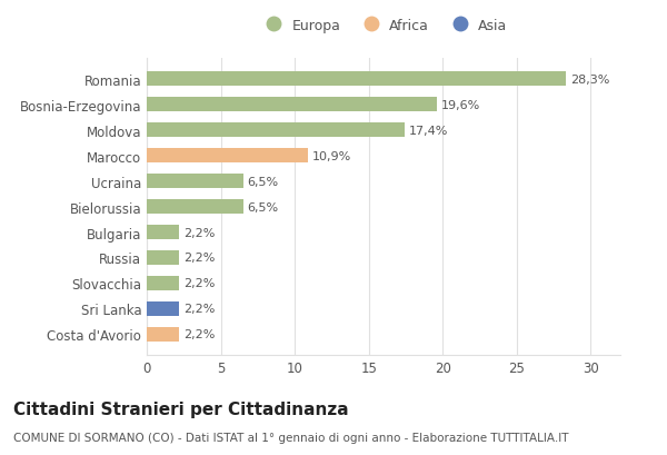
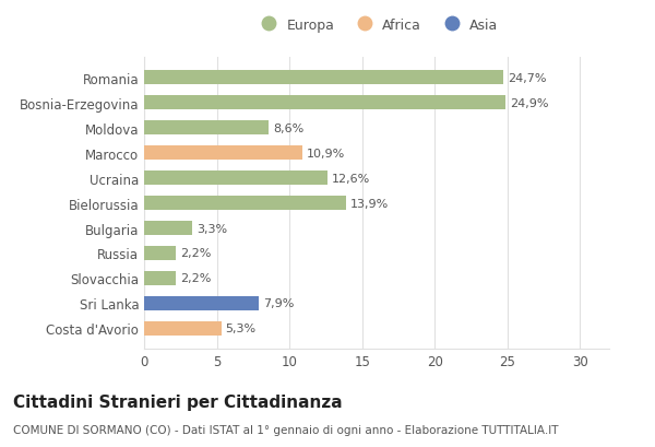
Romania: 28,3% -> 24,7%
Bosnia-Erzegovina: 19,6% -> 24,9%
Moldova: 17,4% -> 8,6%
Ucraina: 6,5% -> 12,6%
Bielorussia: 6,5% -> 13,9%
Bulgaria: 2,2% -> 3,3%
Sri Lanka: 2,2% -> 7,9%
Costa d'Avorio: 2,2% -> 5,3%
